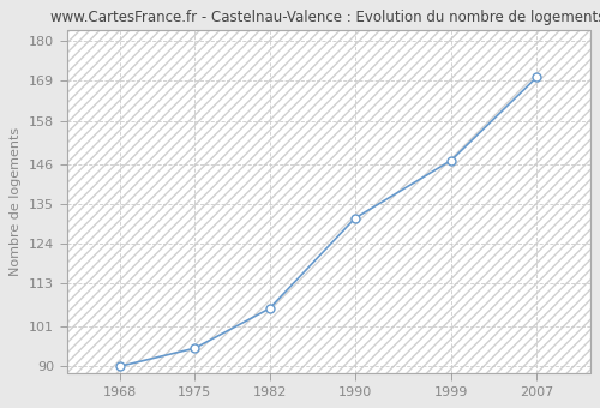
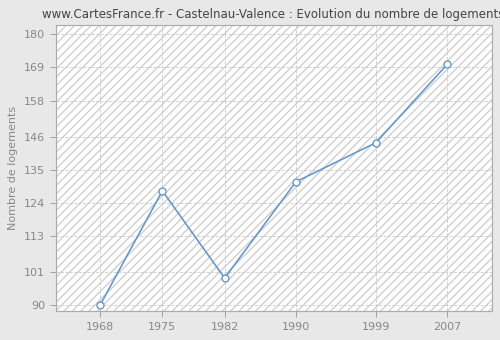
1975: 95 -> 128
1982: 106 -> 99
1999: 147 -> 144
